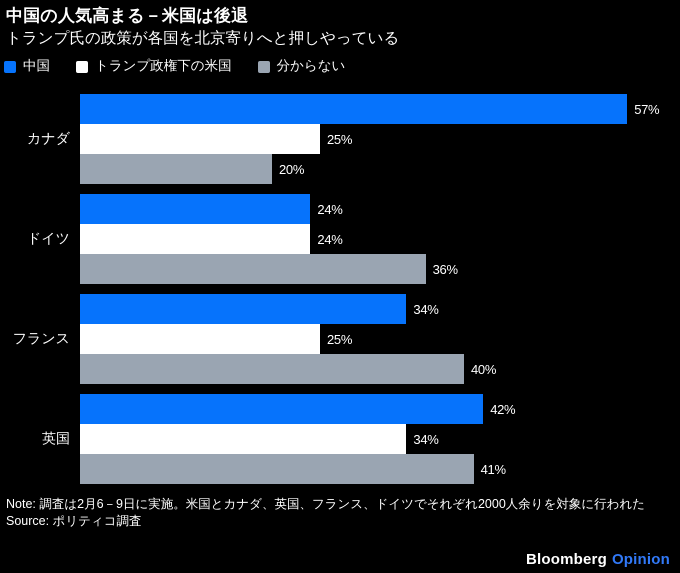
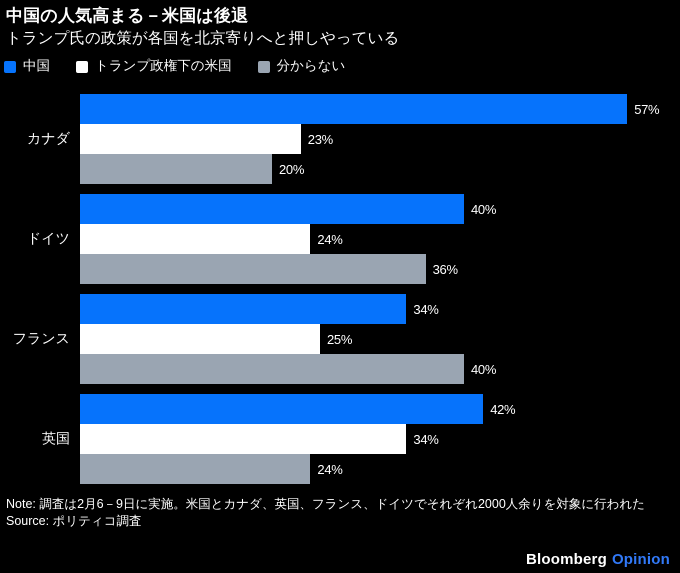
トランプ政権下の米国/カナダ: 25% -> 23%
中国/ドイツ: 24% -> 40%
分からない/英国: 41% -> 24%
